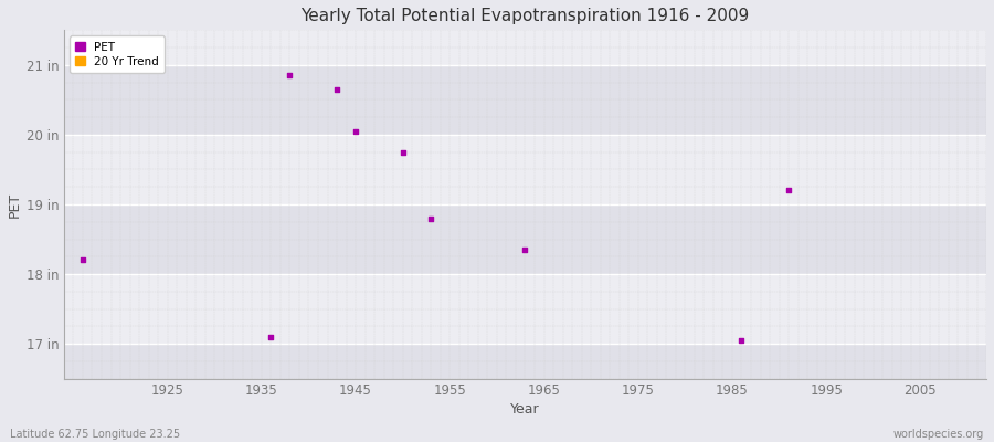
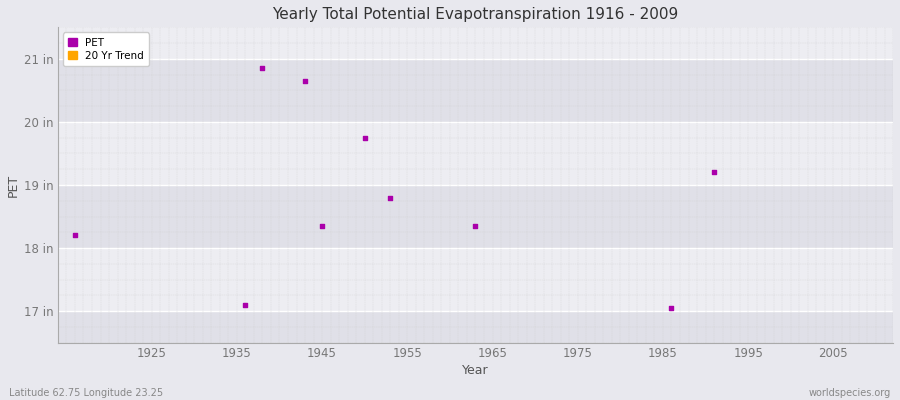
1945: 20.04 in -> 18.35 in
